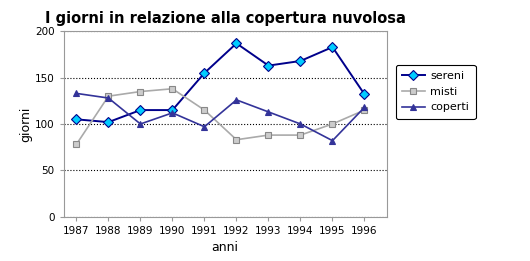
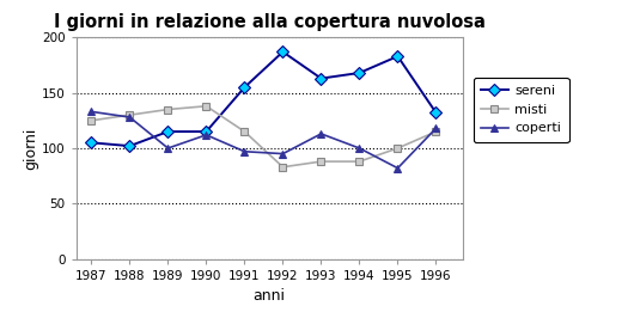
misti/1987: 78 -> 125
coperti/1992: 126 -> 95
